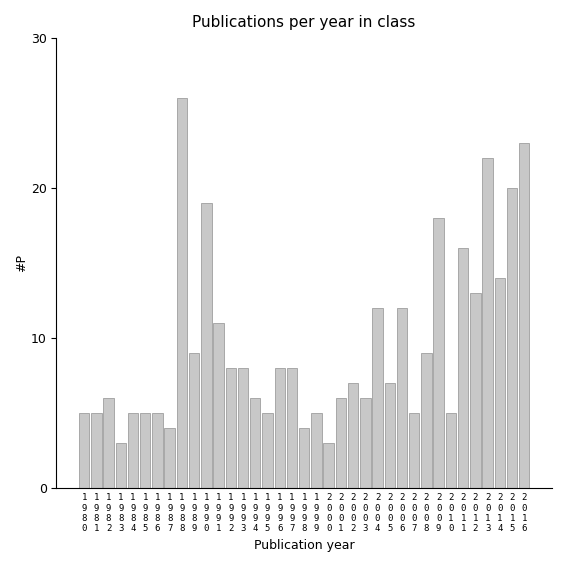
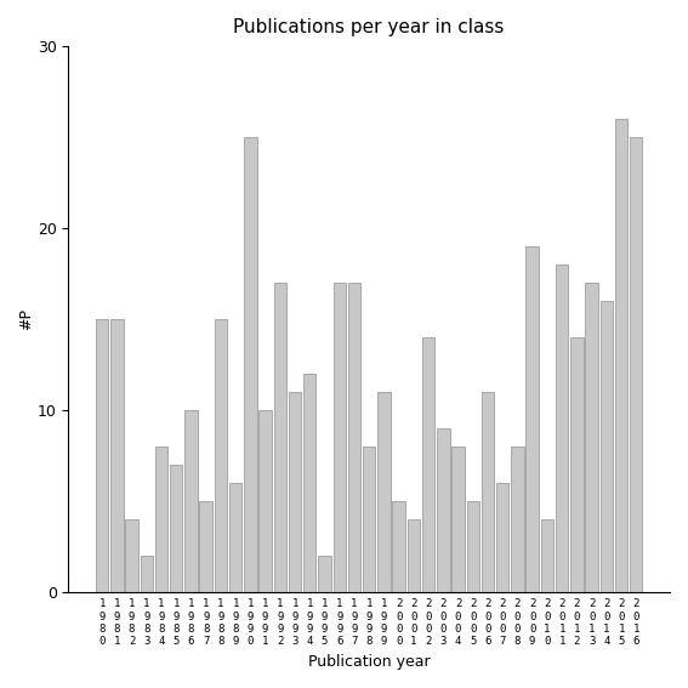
1 9 8 0: 5 -> 15
1 9 8 1: 5 -> 15
1 9 8 2: 6 -> 4
1 9 8 3: 3 -> 2
1 9 8 4: 5 -> 8
1 9 8 5: 5 -> 7
1 9 8 6: 5 -> 10
1 9 8 7: 4 -> 5
1 9 8 8: 26 -> 15
1 9 8 9: 9 -> 6
1 9 9 0: 19 -> 25
1 9 9 1: 11 -> 10
1 9 9 2: 8 -> 17
1 9 9 3: 8 -> 11
1 9 9 4: 6 -> 12
1 9 9 5: 5 -> 2
1 9 9 6: 8 -> 17
1 9 9 7: 8 -> 17
1 9 9 8: 4 -> 8
1 9 9 9: 5 -> 11
2 0 0 0: 3 -> 5
2 0 0 1: 6 -> 4
2 0 0 2: 7 -> 14
2 0 0 3: 6 -> 9
2 0 0 4: 12 -> 8
2 0 0 5: 7 -> 5
2 0 0 6: 12 -> 11
2 0 0 7: 5 -> 6
2 0 0 8: 9 -> 8
2 0 0 9: 18 -> 19
2 0 1 0: 5 -> 4
2 0 1 1: 16 -> 18
2 0 1 2: 13 -> 14
2 0 1 3: 22 -> 17
2 0 1 4: 14 -> 16
2 0 1 5: 20 -> 26
2 0 1 6: 23 -> 25
